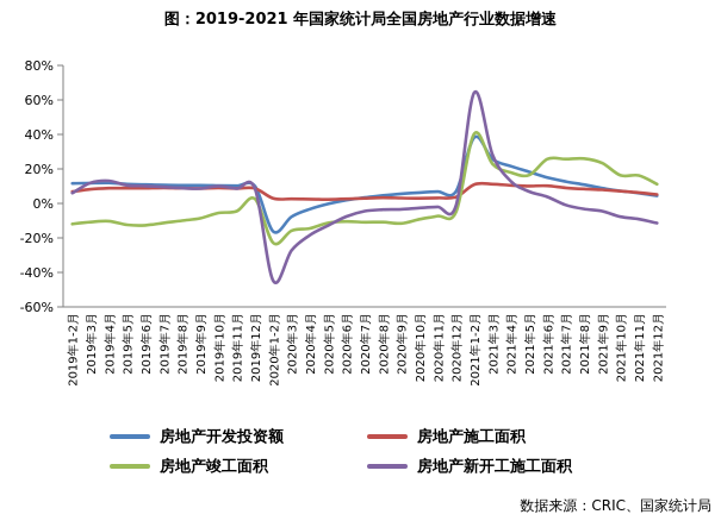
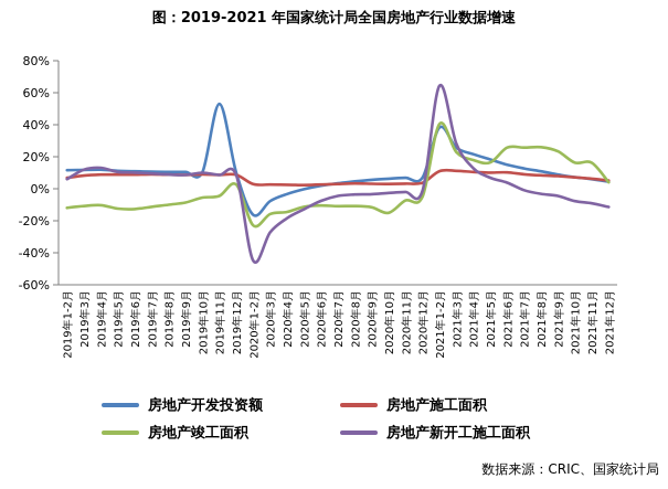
房地产开发投资额/2019年11月: 10% -> 53%
房地产竣工面积/2020年10月: -9% -> -15%
房地产竣工面积/2021年12月: 11% -> 4%
